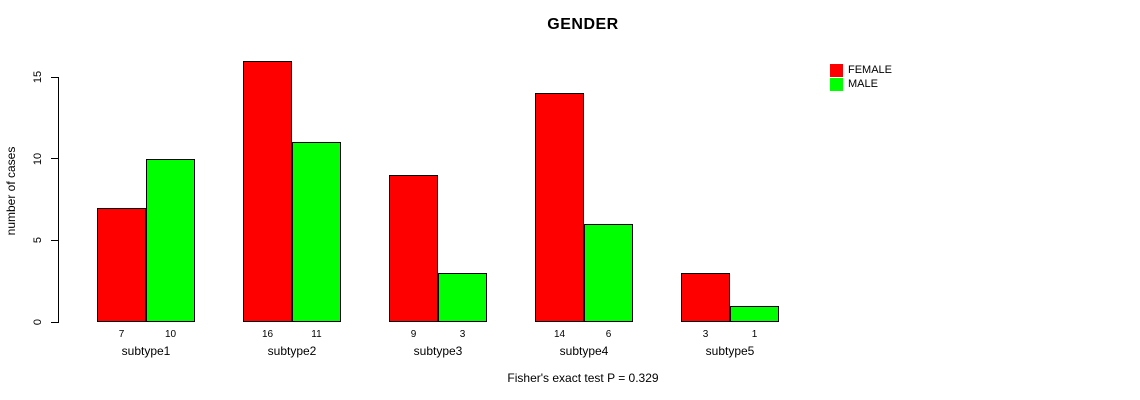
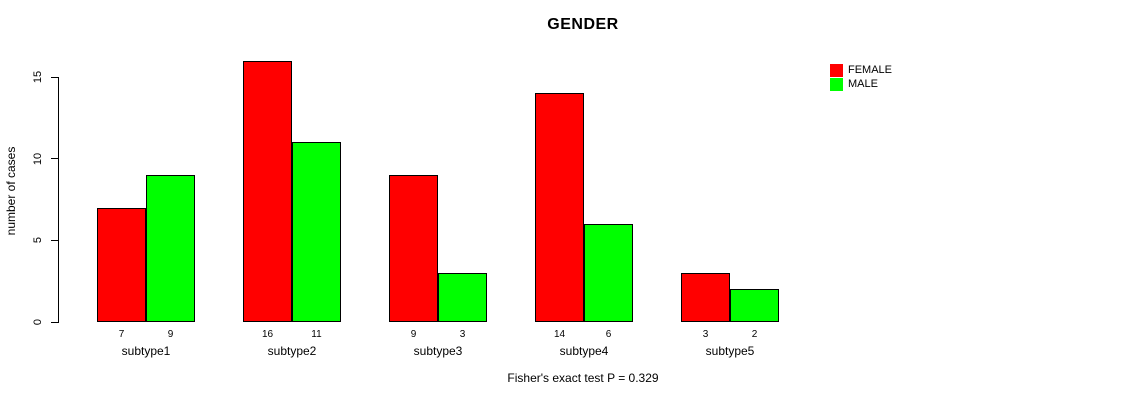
MALE/subtype1: 10 -> 9
MALE/subtype5: 1 -> 2
